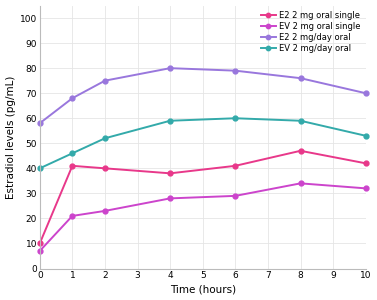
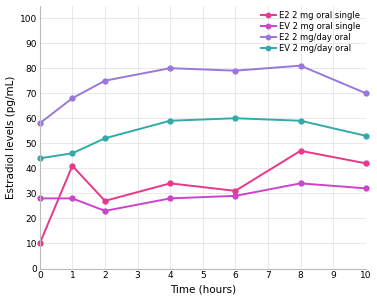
EV 2 mg oral single/0: 7 -> 28
EV 2 mg/day oral/0: 40 -> 44
EV 2 mg oral single/1: 21 -> 28
E2 2 mg oral single/2: 40 -> 27
E2 2 mg oral single/4: 38 -> 34
E2 2 mg oral single/6: 41 -> 31
E2 2 mg/day oral/8: 76 -> 81
